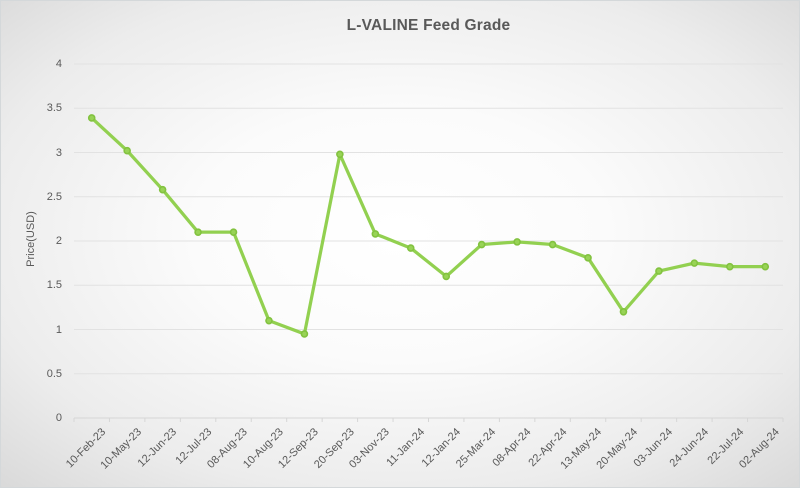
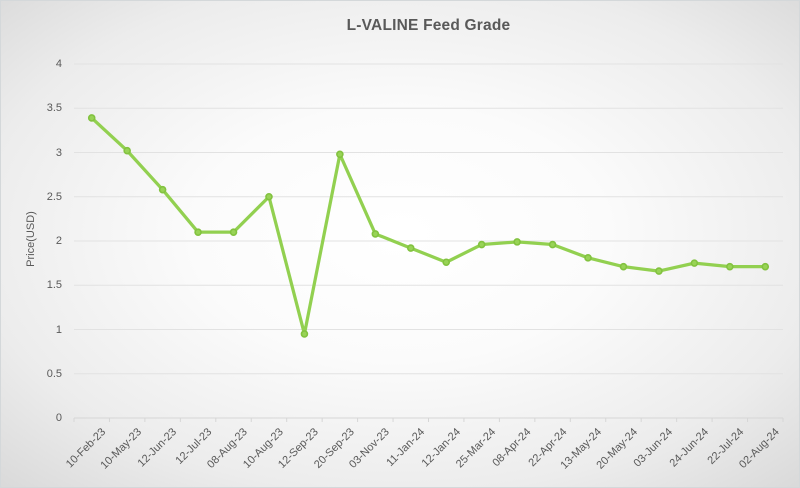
10-Aug-23: 1.1 -> 2.5
12-Jan-24: 1.6 -> 1.8
20-May-24: 1.2 -> 1.7
